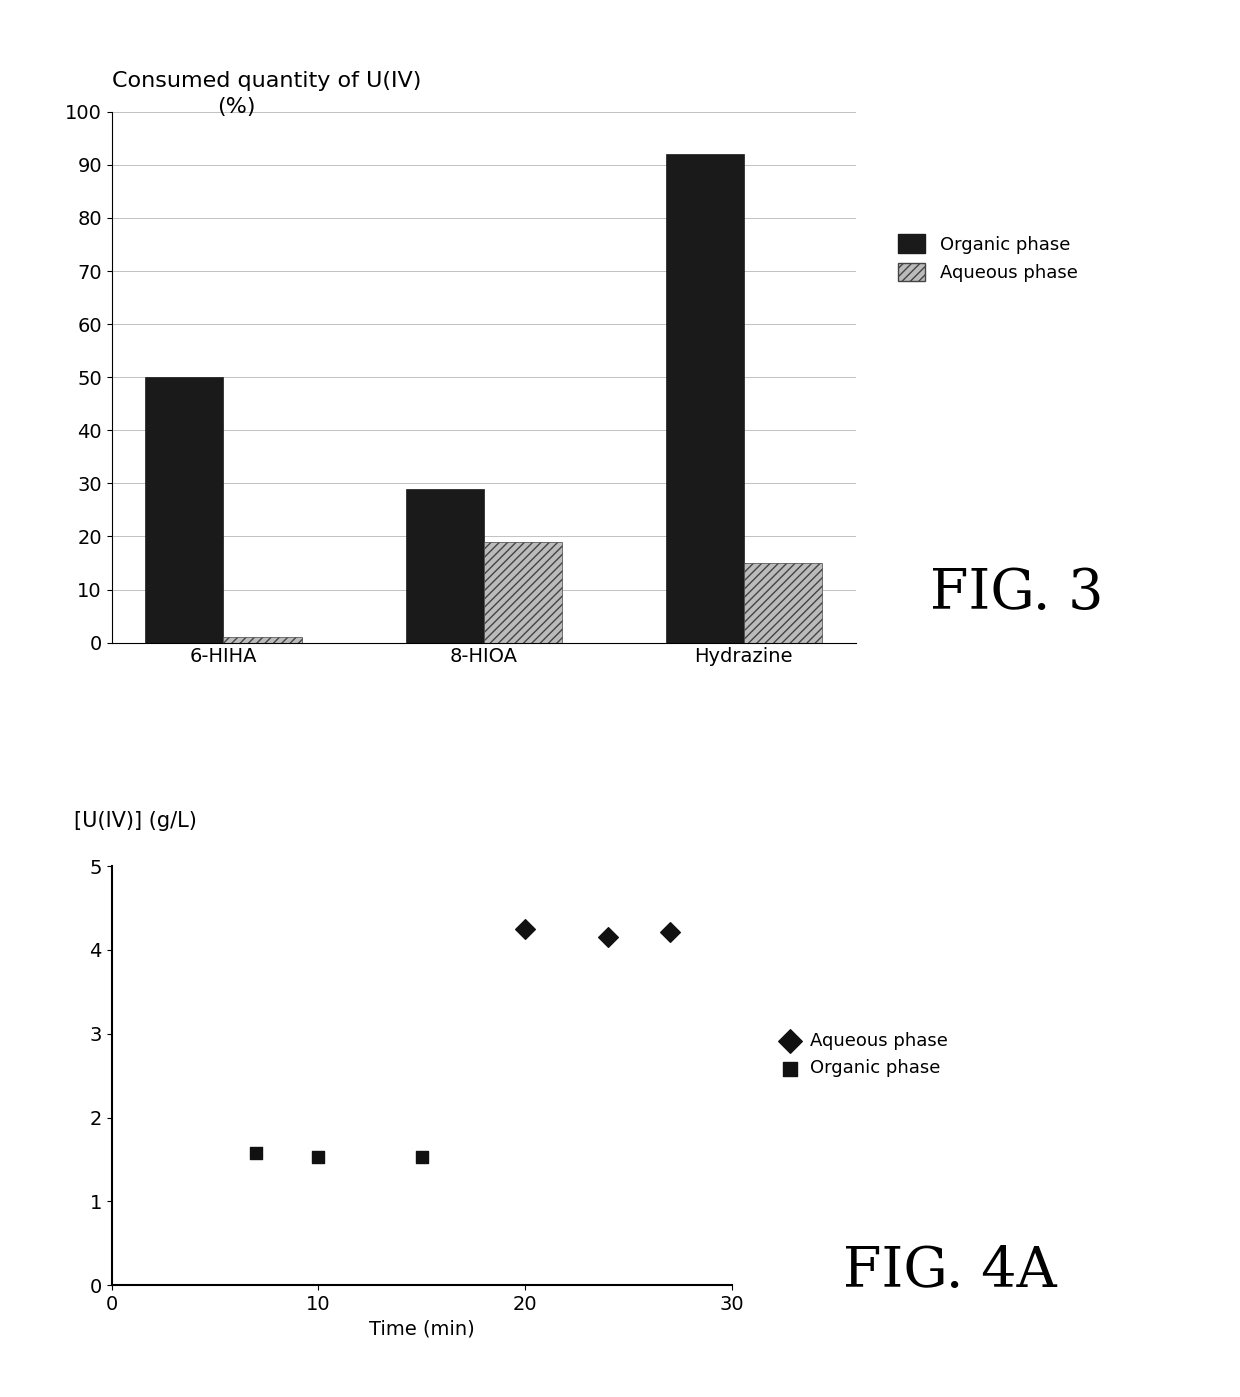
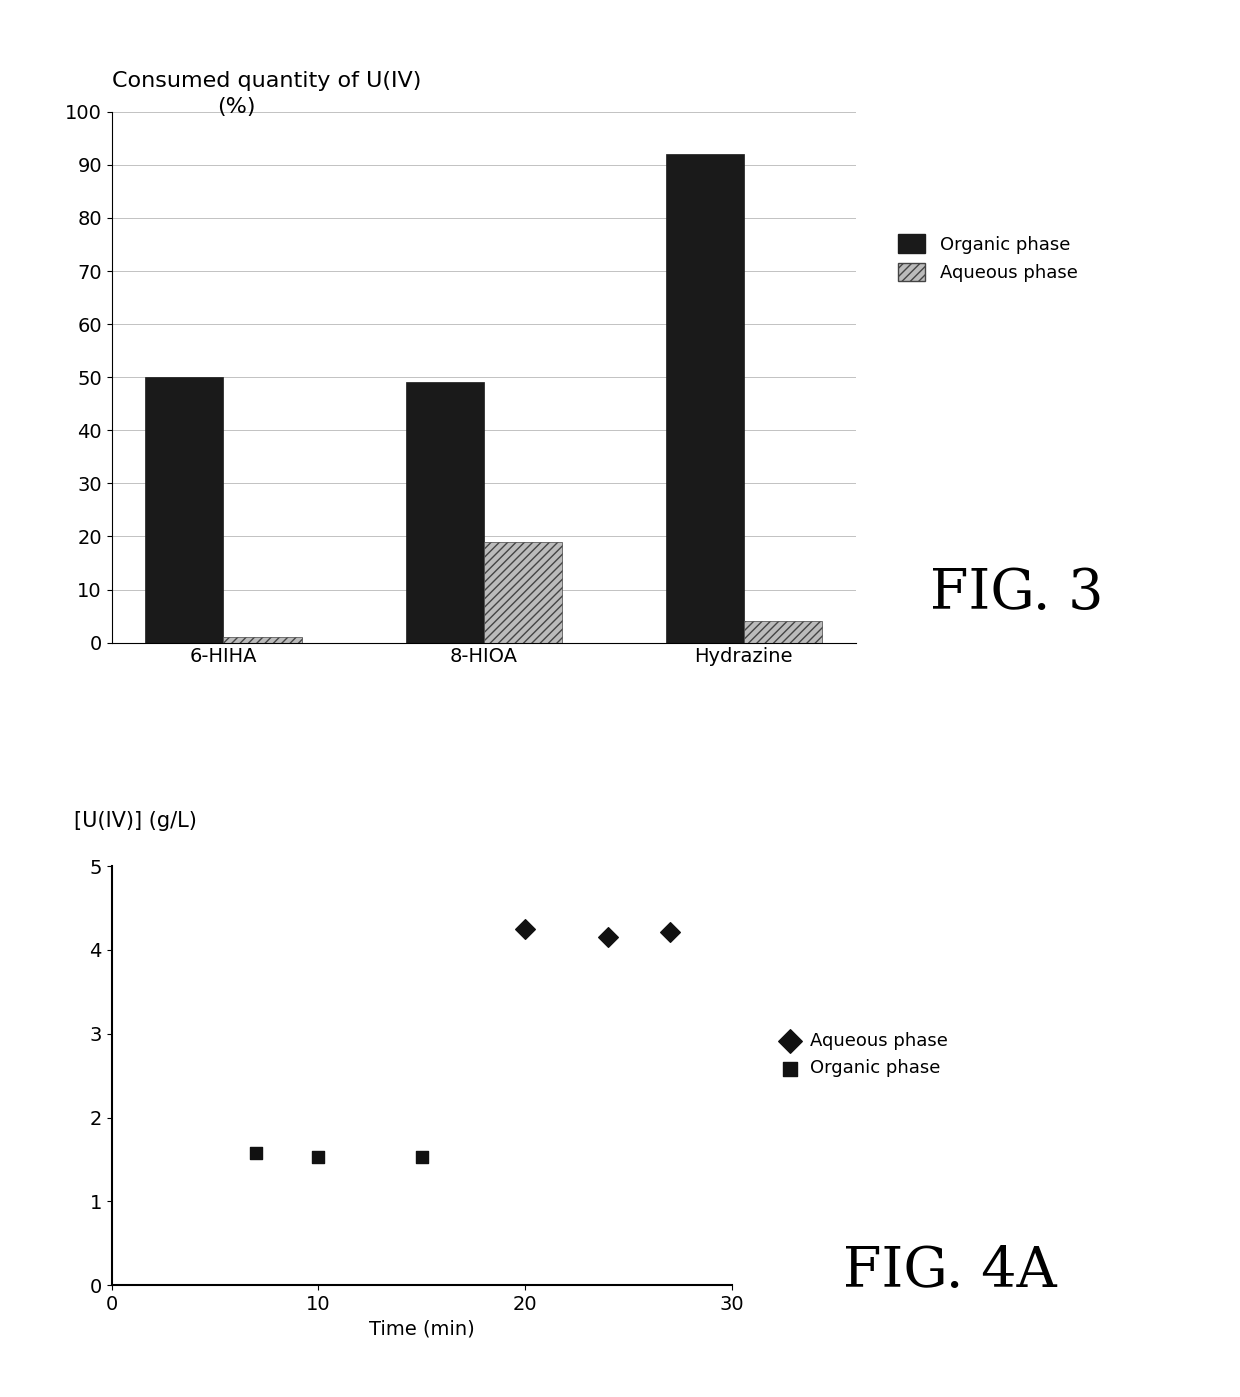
Organic phase/8-HIOA: 29 -> 49
Aqueous phase/Hydrazine: 15 -> 4
